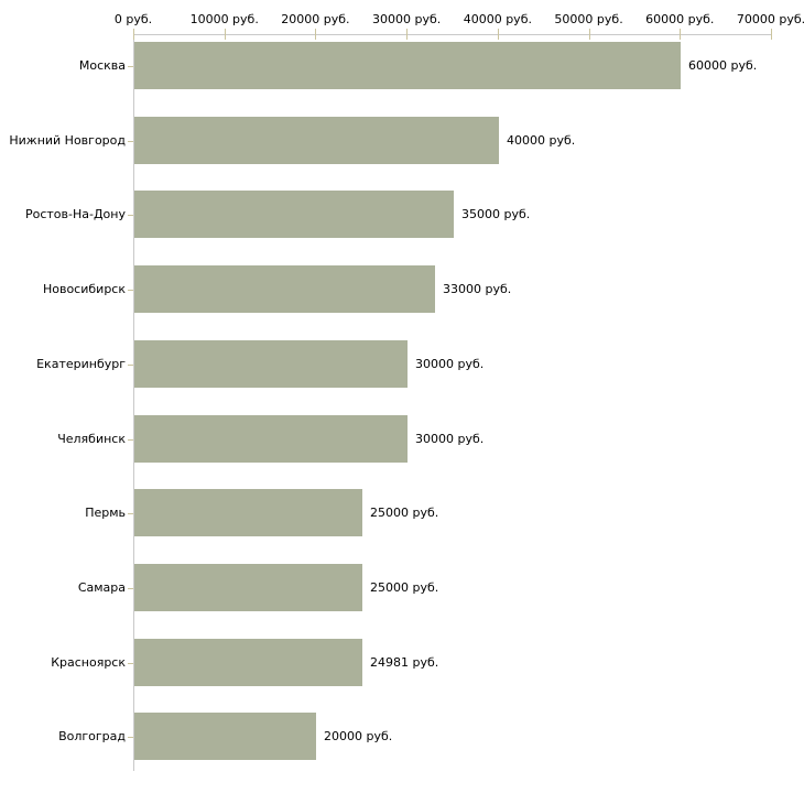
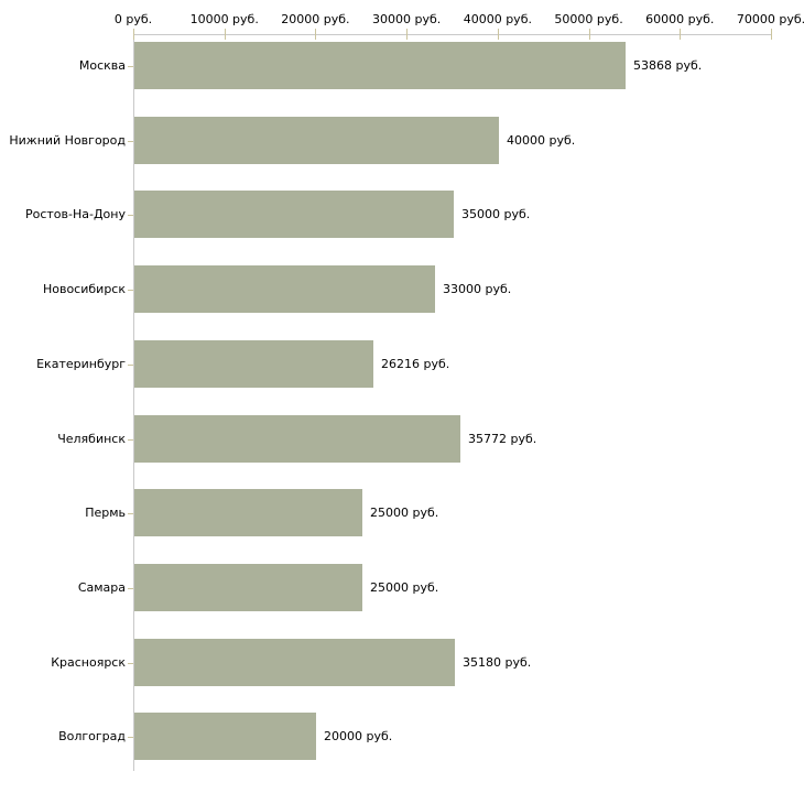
Москва: 60000 -> 53868
Екатеринбург: 30000 -> 26216
Челябинск: 30000 -> 35772
Красноярск: 24981 -> 35180
